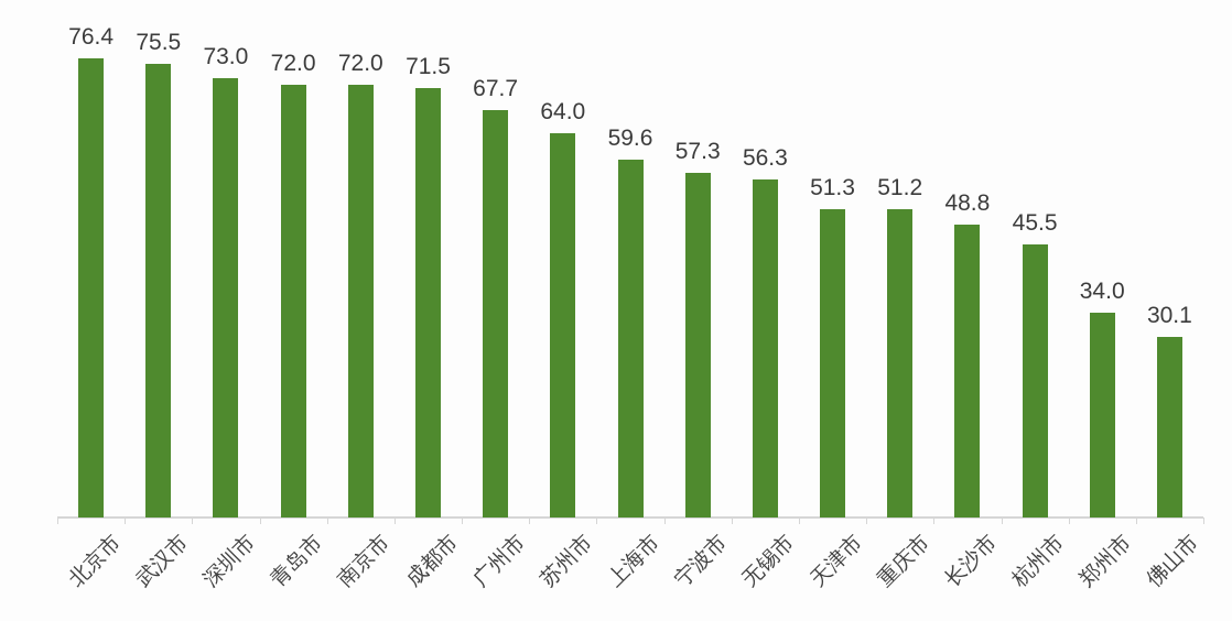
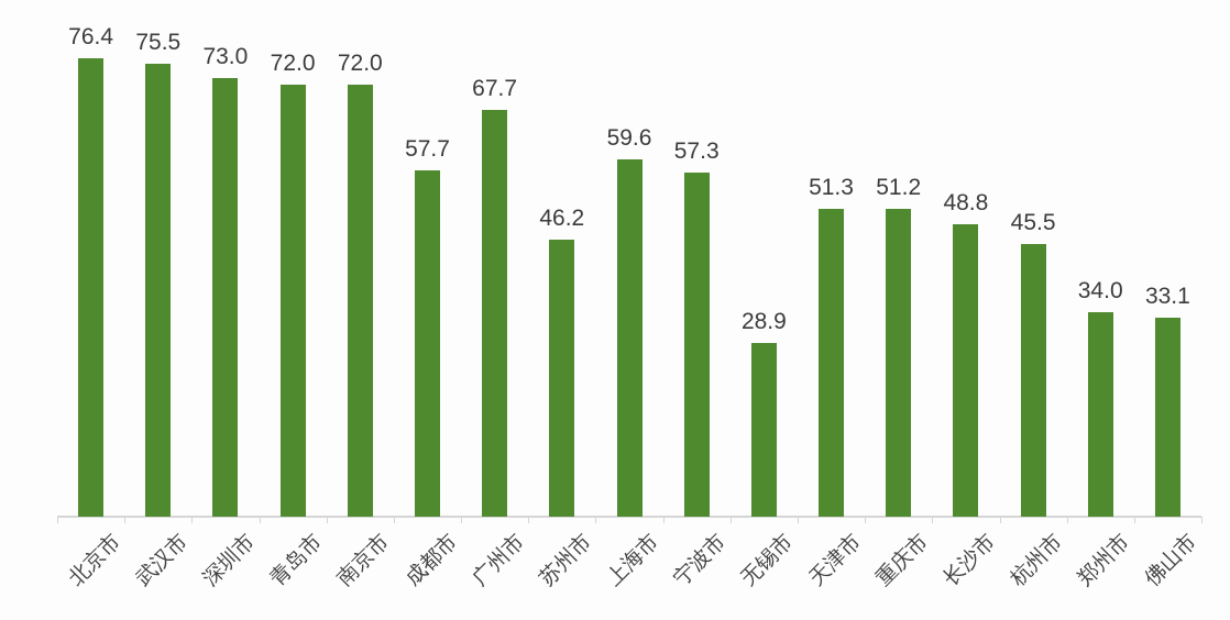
成都市: 71.5 -> 57.7
苏州市: 64.0 -> 46.2
无锡市: 56.3 -> 28.9
佛山市: 30.1 -> 33.1
